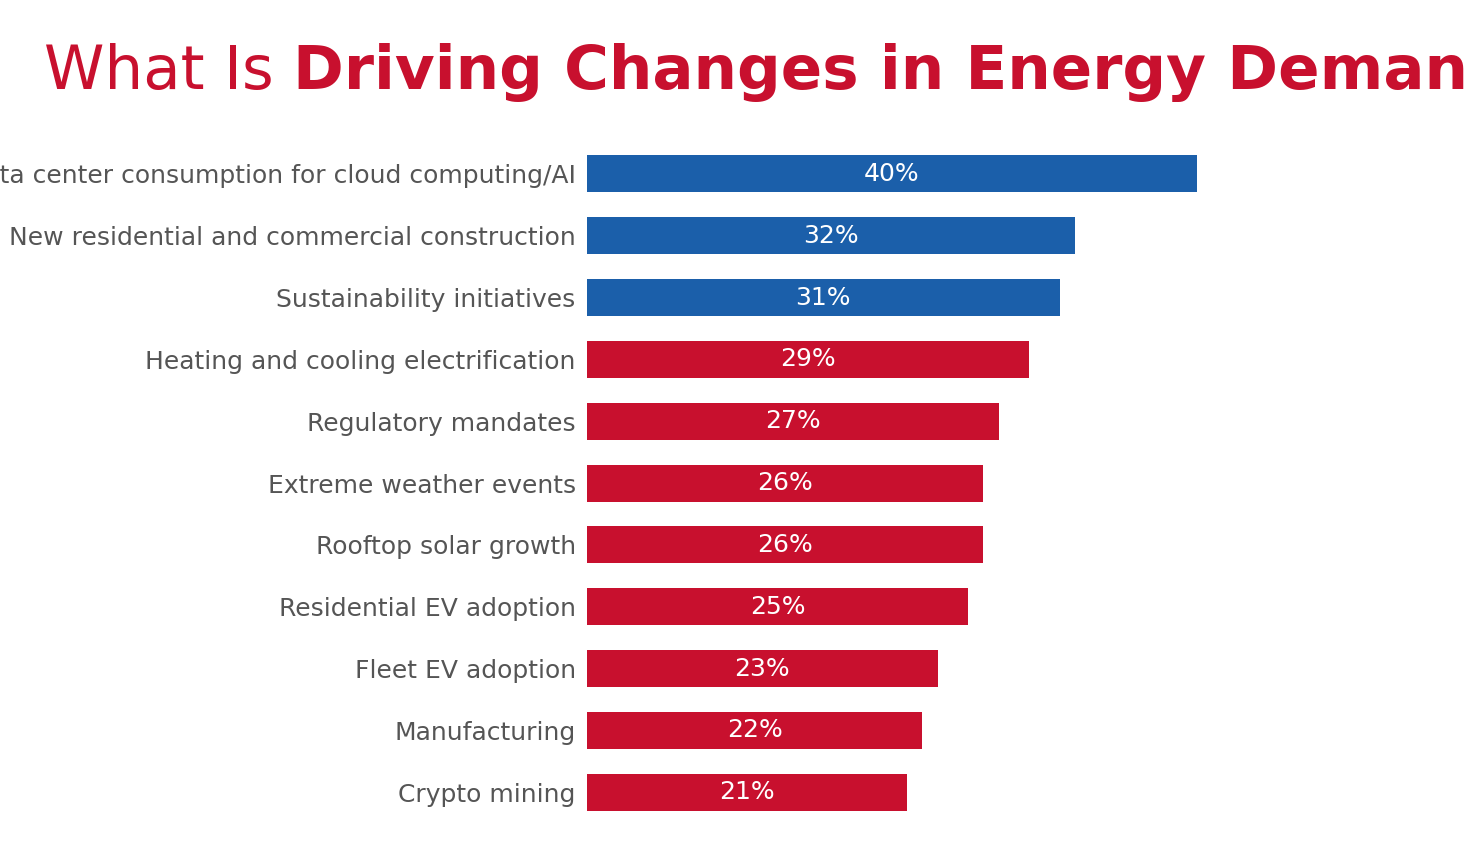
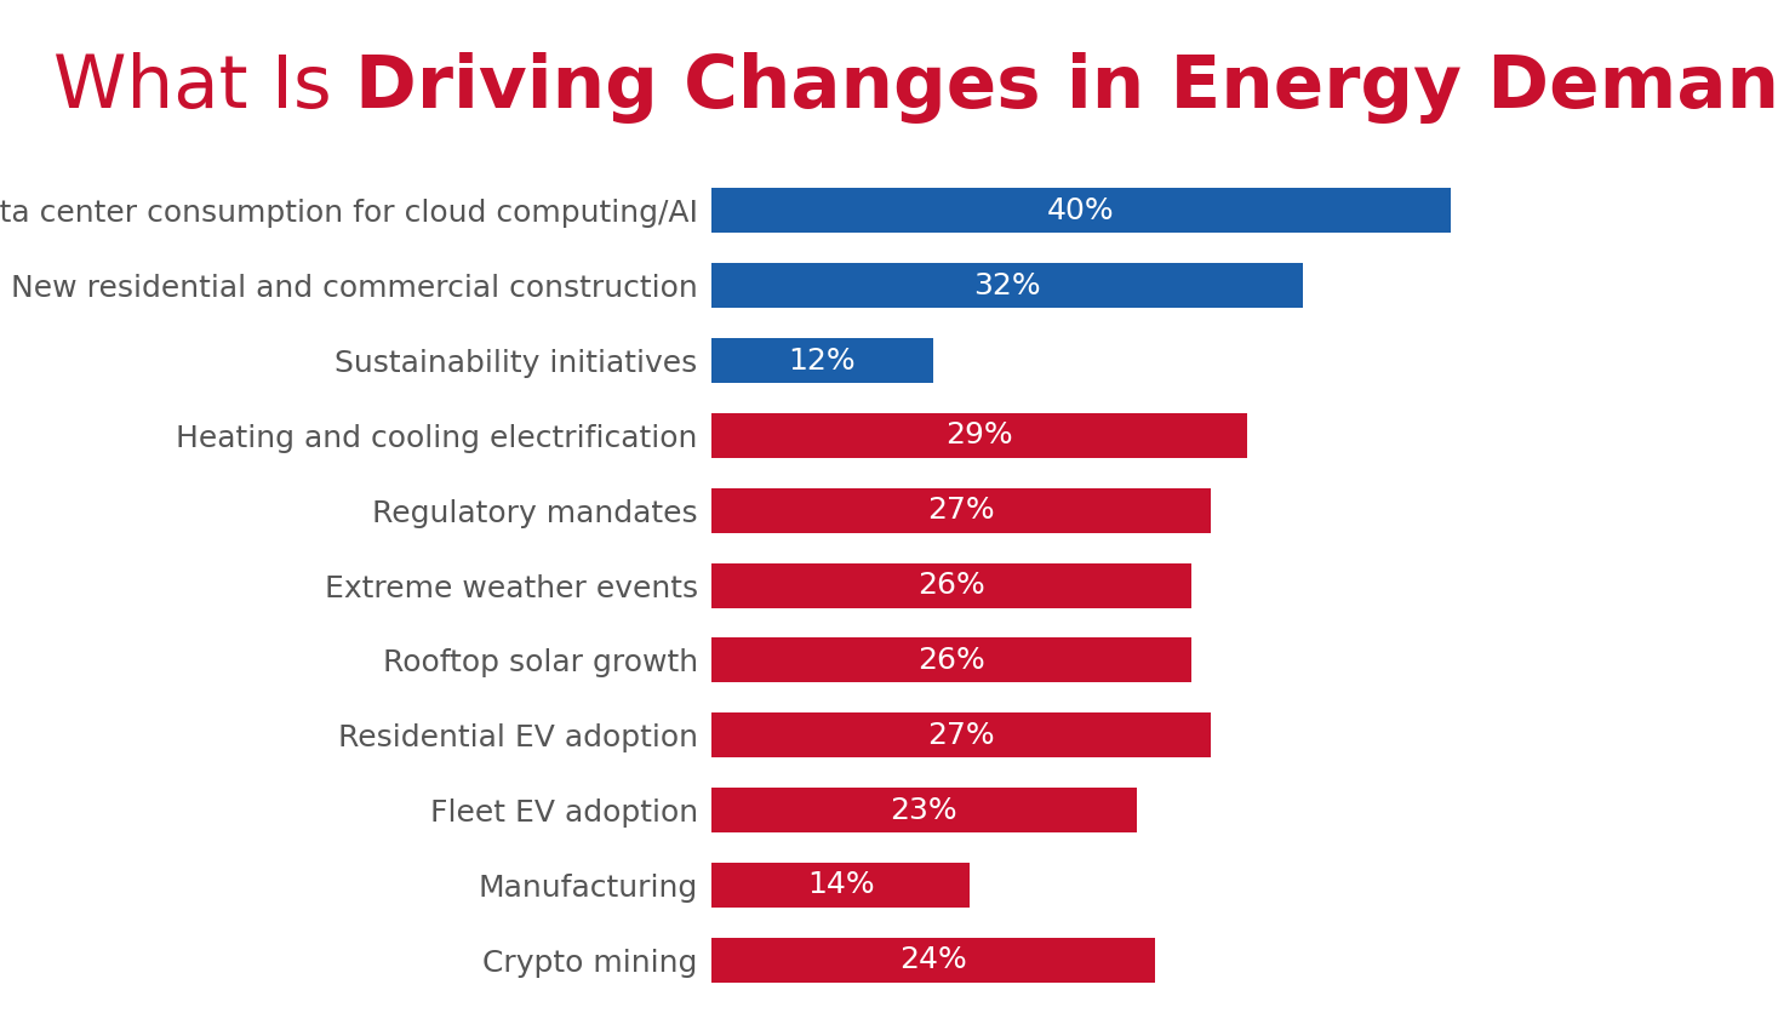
Sustainability initiatives: 31% -> 12%
Residential EV adoption: 25% -> 27%
Manufacturing: 22% -> 14%
Crypto mining: 21% -> 24%
